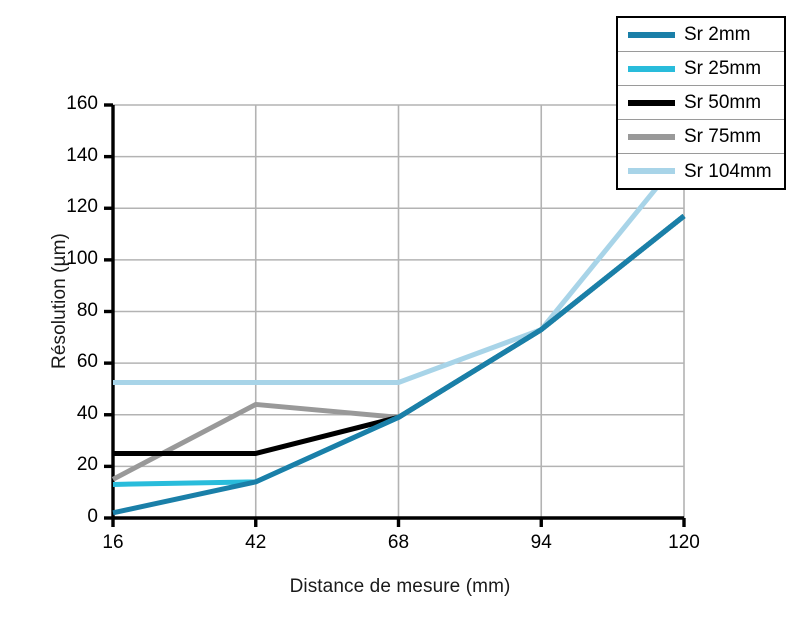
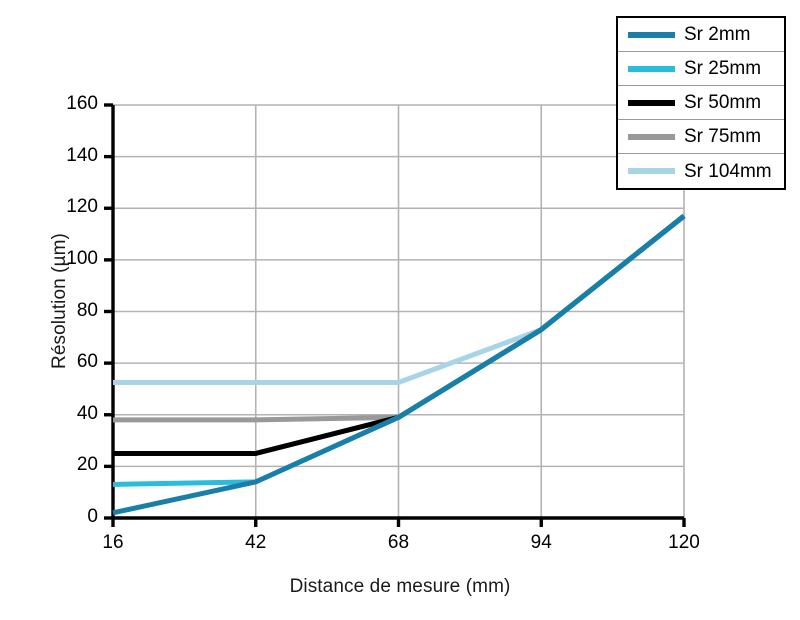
Sr 75mm/16: 15 -> 38
Sr 75mm/42: 44 -> 38
Sr 104mm/120: 141 -> 117
